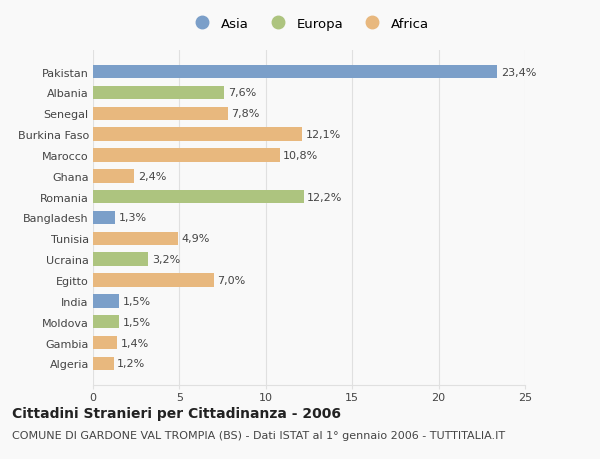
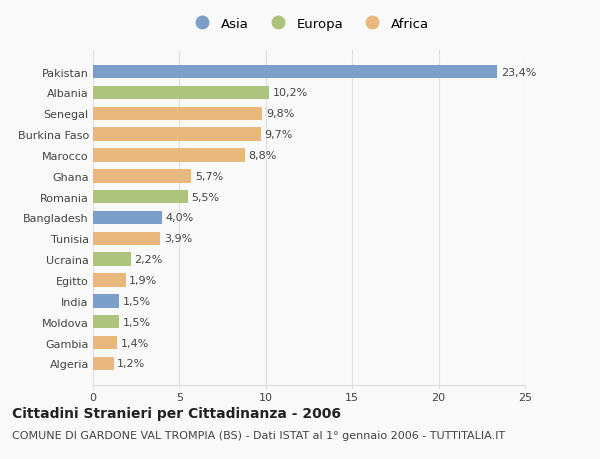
Albania: 7,6% -> 10,2%
Senegal: 7,8% -> 9,8%
Burkina Faso: 12,1% -> 9,7%
Marocco: 10,8% -> 8,8%
Ghana: 2,4% -> 5,7%
Romania: 12,2% -> 5,5%
Bangladesh: 1,3% -> 4,0%
Tunisia: 4,9% -> 3,9%
Ucraina: 3,2% -> 2,2%
Egitto: 7,0% -> 1,9%
